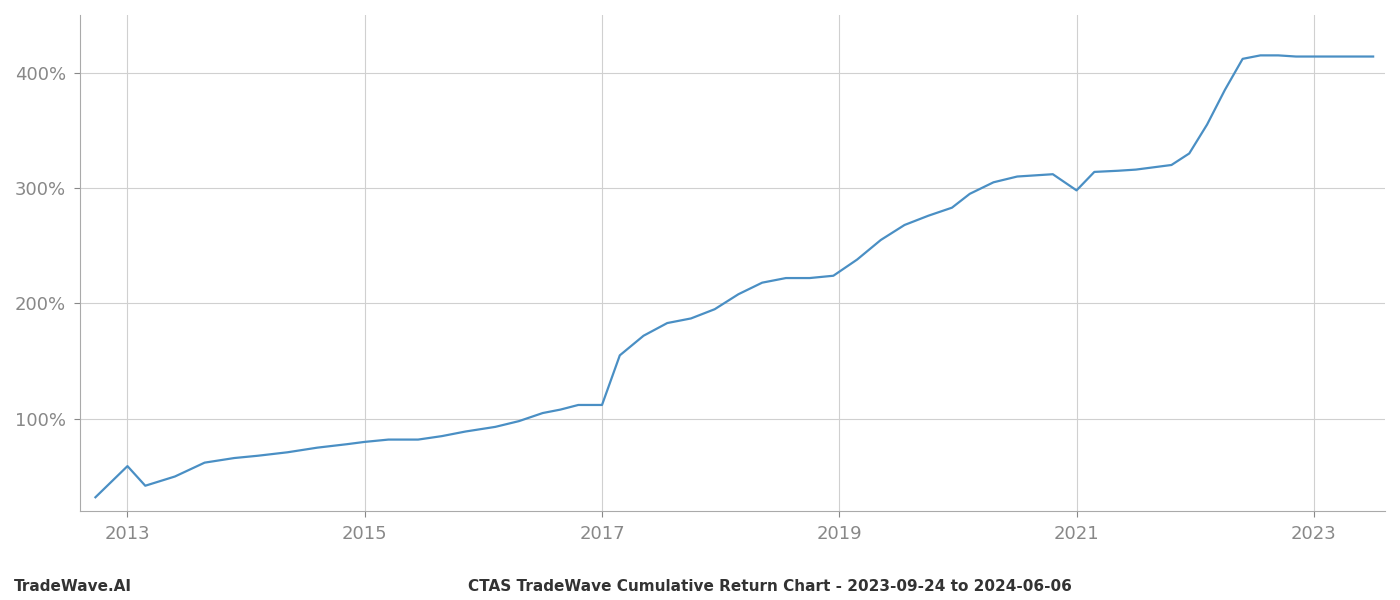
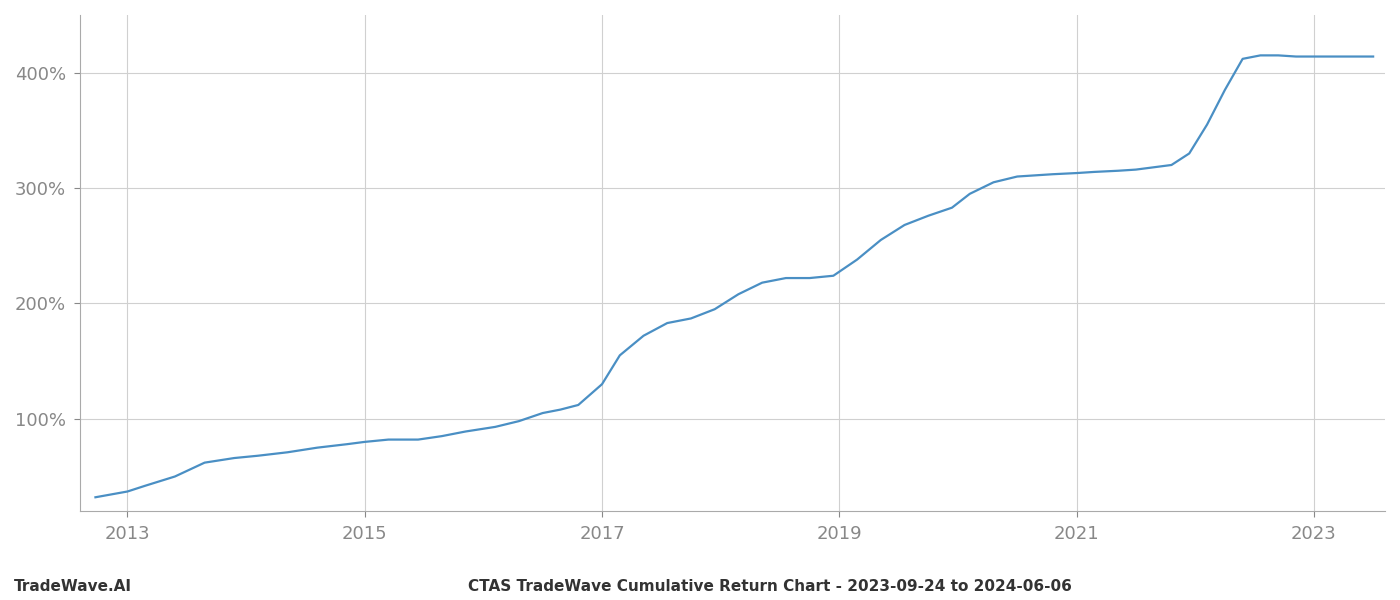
2013: 59% -> 37%
2017: 112% -> 130%
2021: 298% -> 313%
